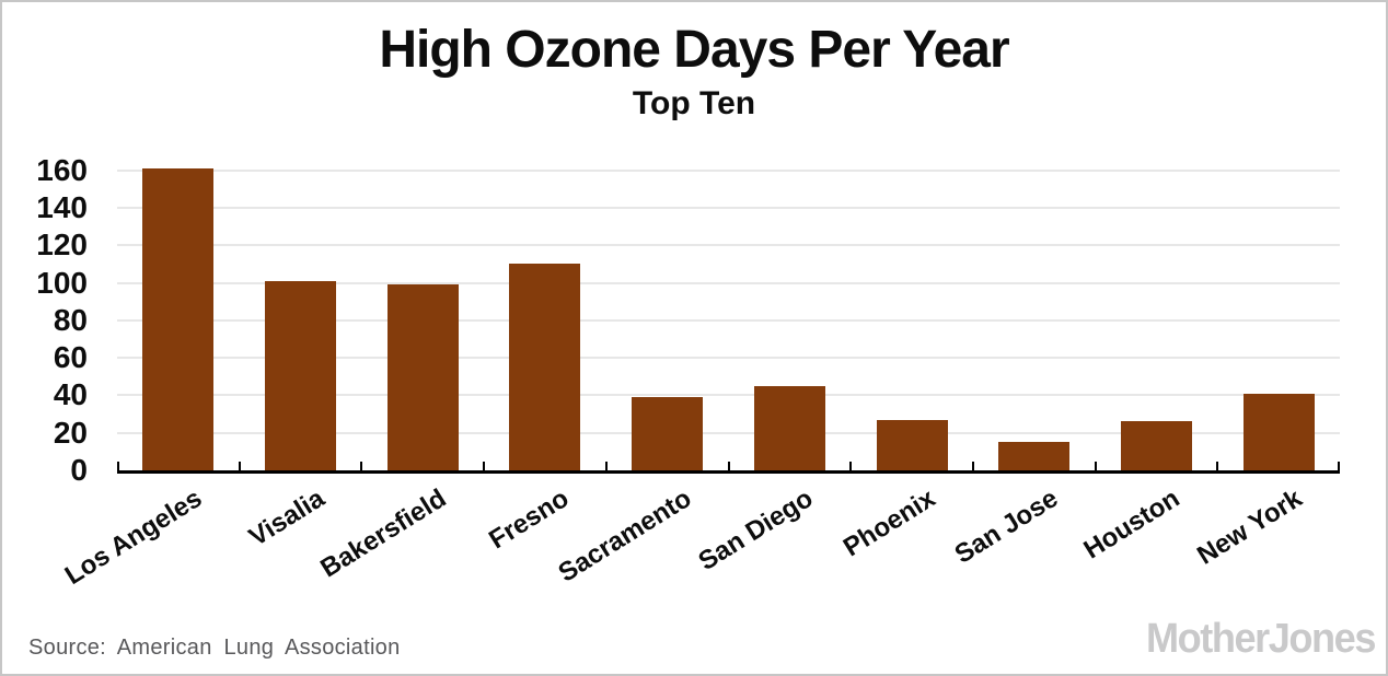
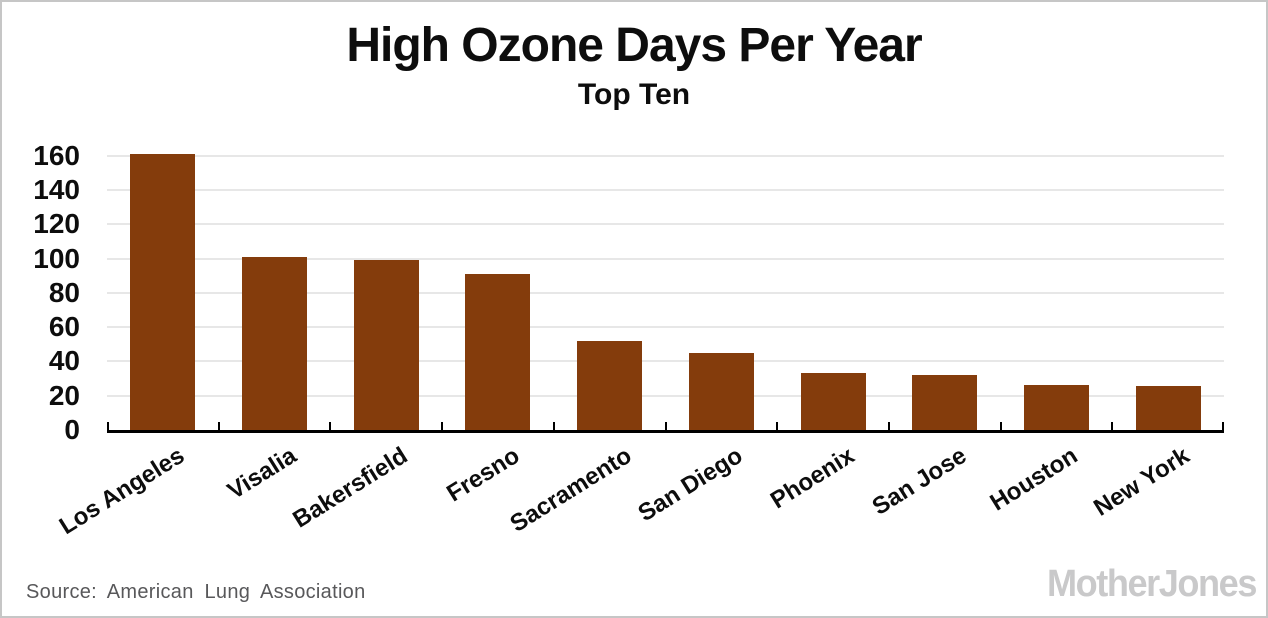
Fresno: 110 -> 91
Sacramento: 39 -> 52
Phoenix: 27 -> 33
San Jose: 15 -> 32
New York: 41 -> 26
